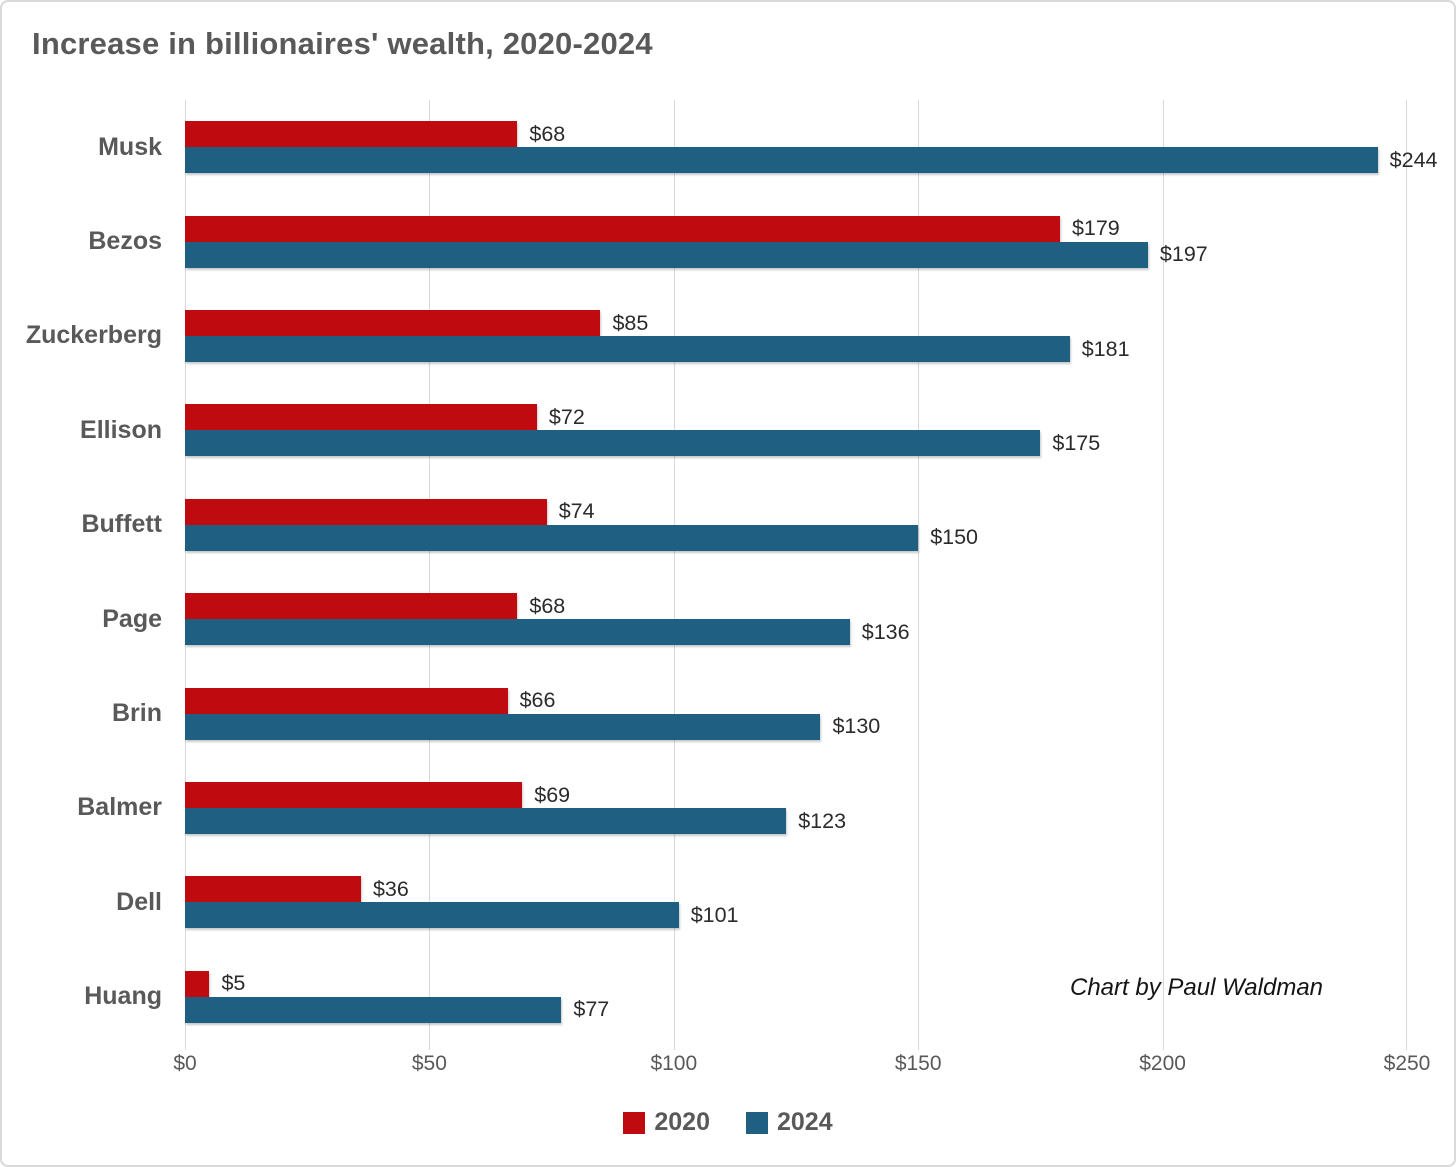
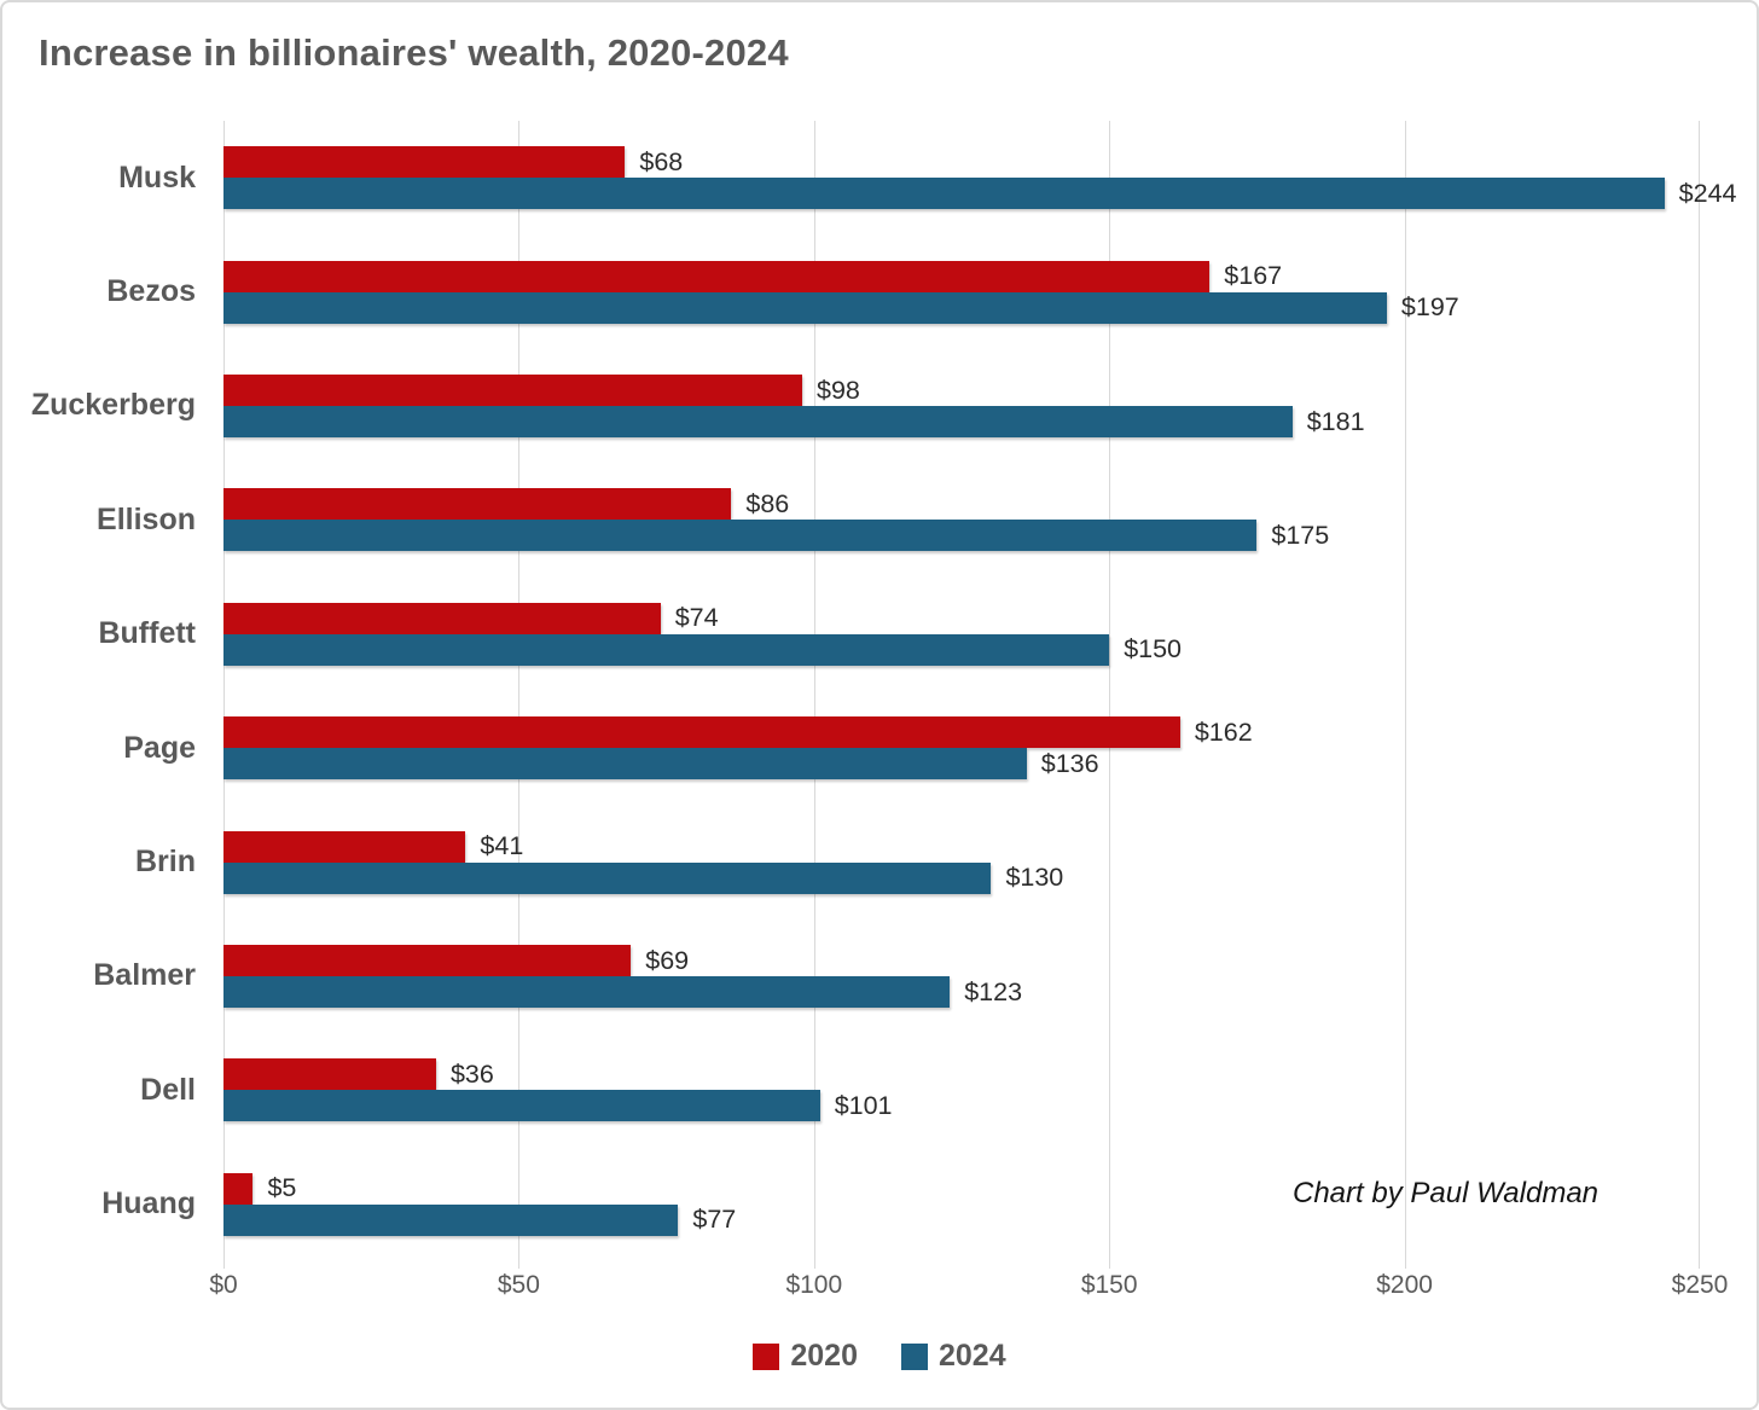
2020/Bezos: $179 -> $167
2020/Zuckerberg: $85 -> $98
2020/Ellison: $72 -> $86
2020/Page: $68 -> $162
2020/Brin: $66 -> $41
